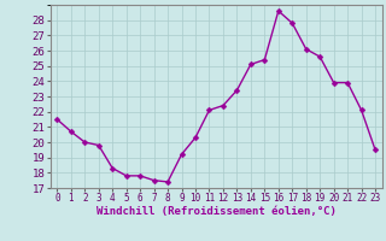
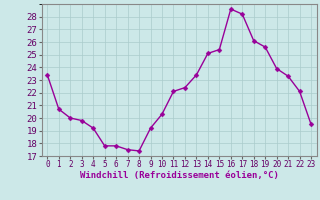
0: 21.5 -> 23.4
4: 18.3 -> 19.2
17: 27.8 -> 28.2
21: 23.9 -> 23.3
